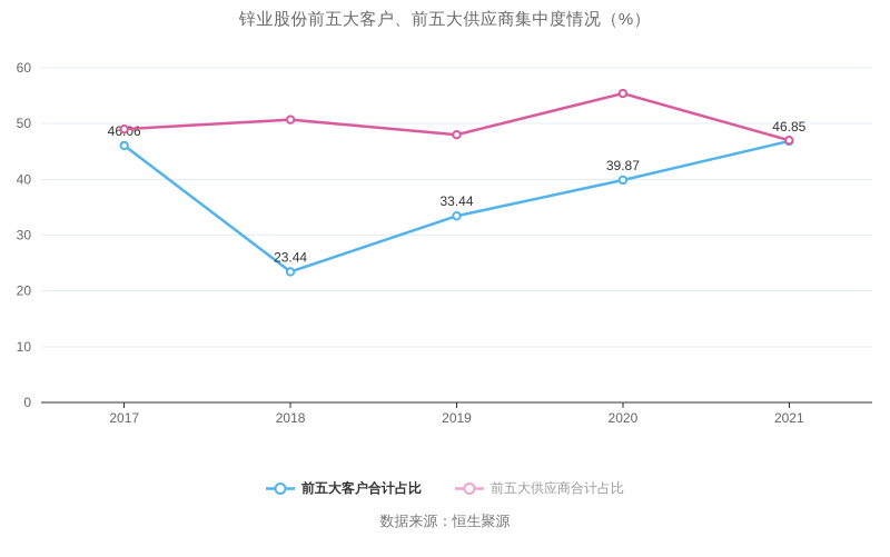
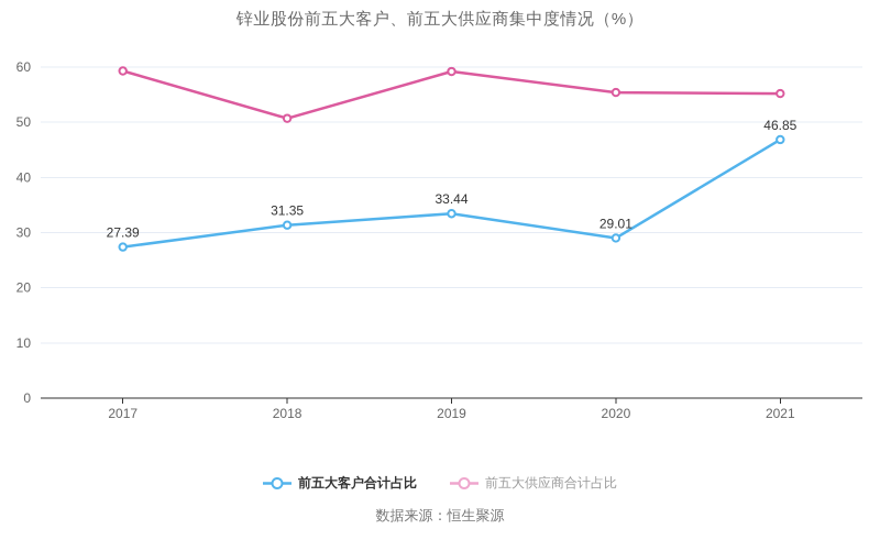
前五大客户合计占比/2017: 46.06 -> 27.39
前五大供应商合计占比/2017: 49 -> 59
前五大客户合计占比/2018: 23.44 -> 31.35
前五大供应商合计占比/2019: 48 -> 59
前五大客户合计占比/2020: 39.87 -> 29.01
前五大供应商合计占比/2021: 47 -> 55
